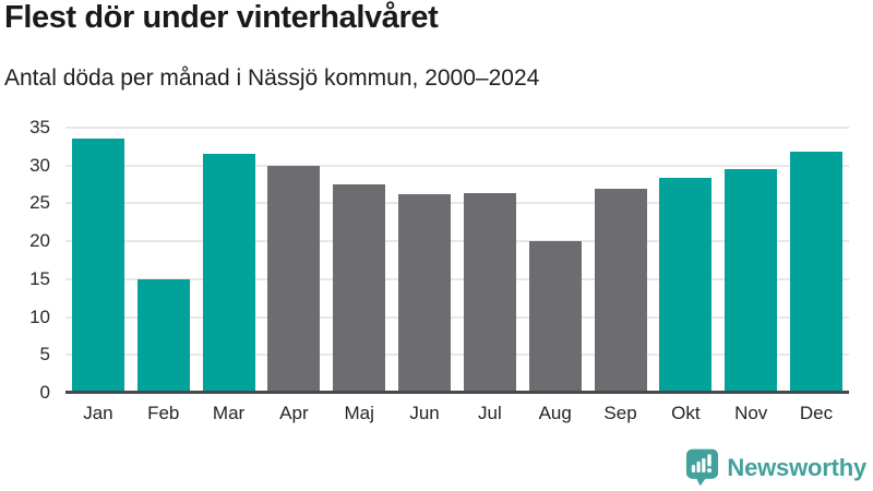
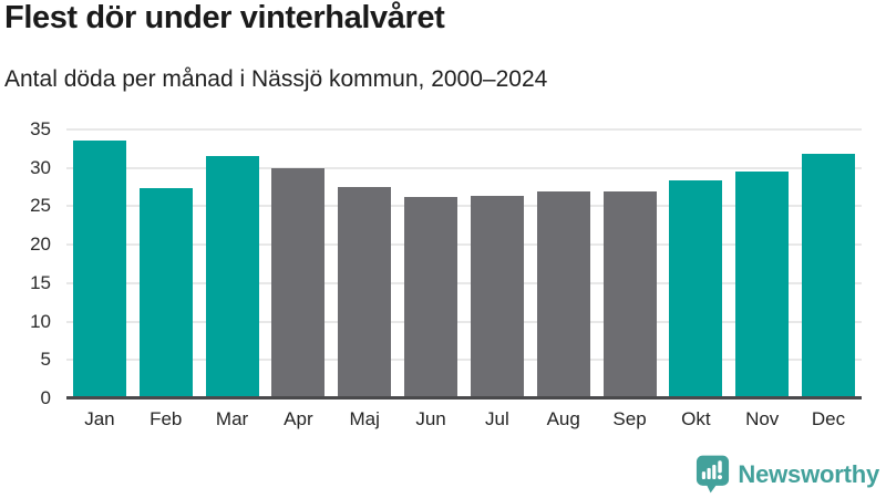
Feb: 15 -> 27
Aug: 20 -> 27
